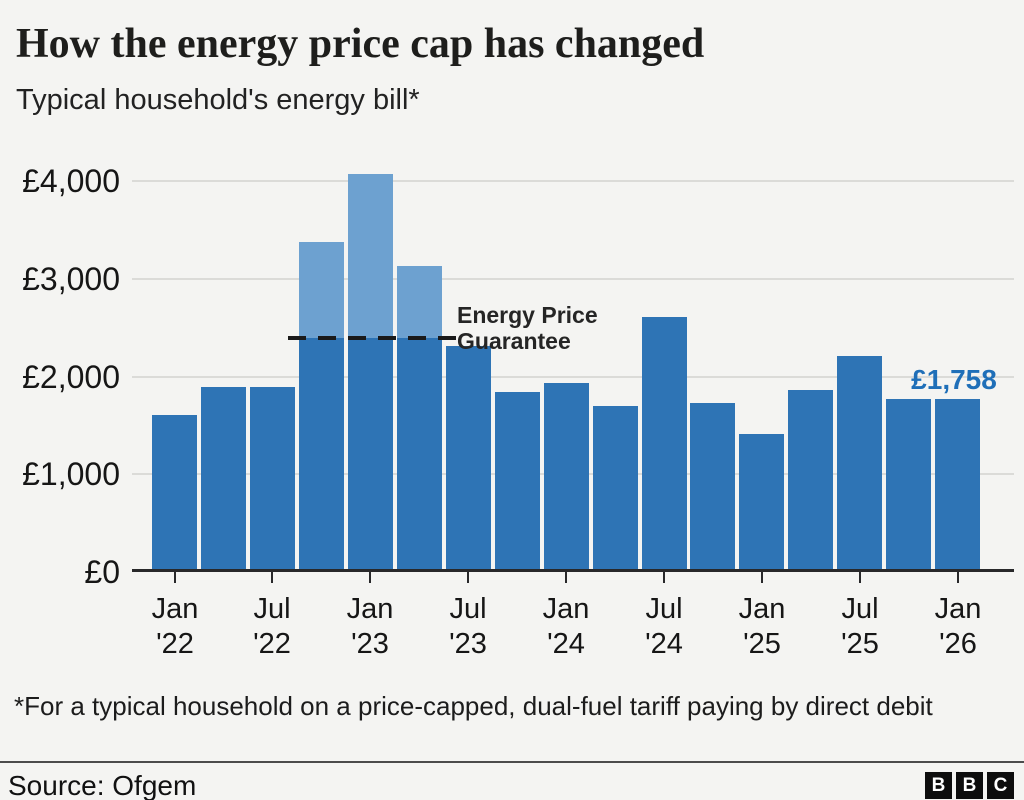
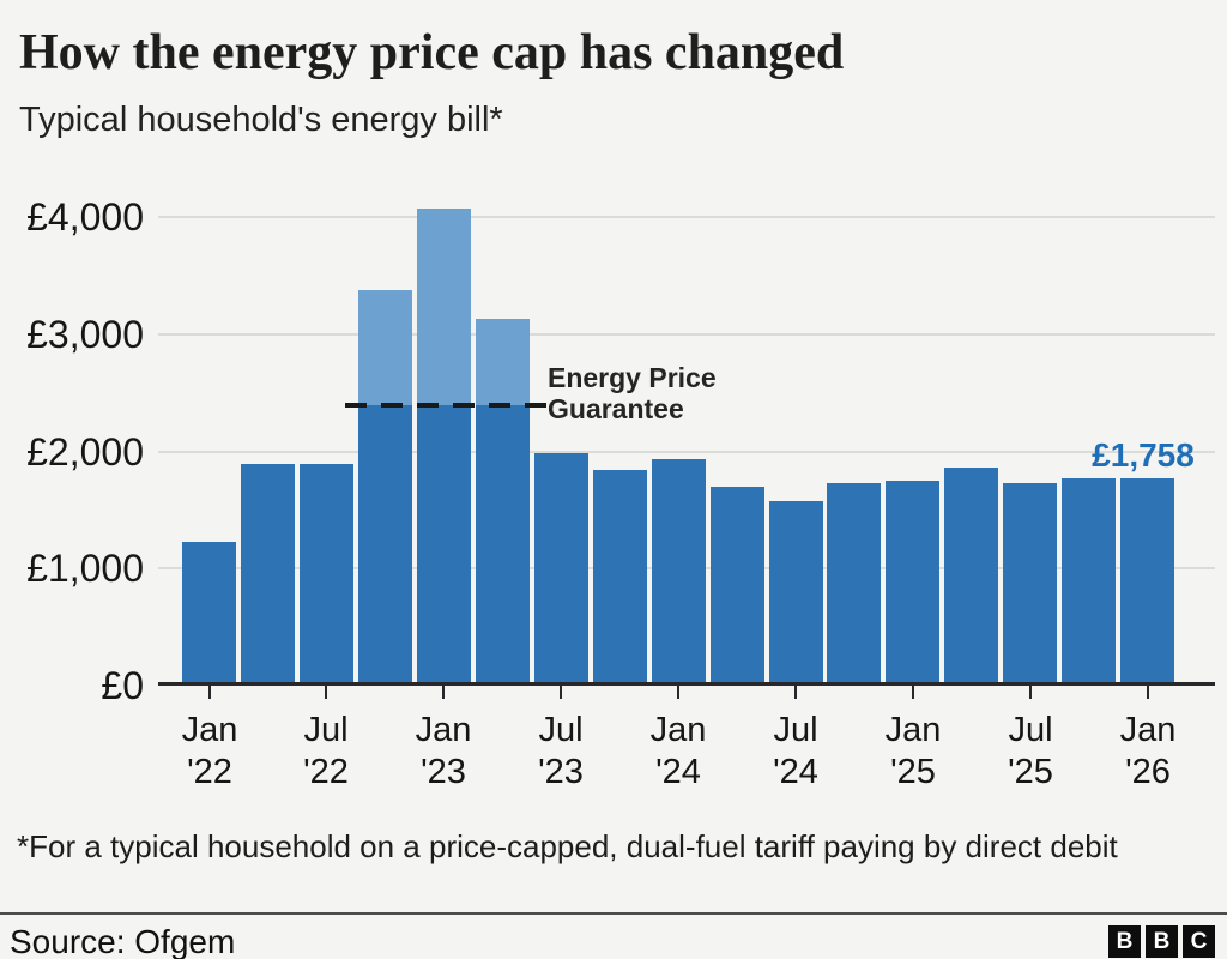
Jan '22: £1600 -> £1200
Jul '23: £2300 -> £2000
Jul '24: £2600 -> £1600
Jan '25: £1400 -> £1700
Jul '25: £2200 -> £1700
